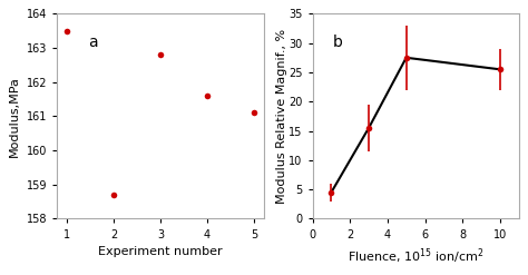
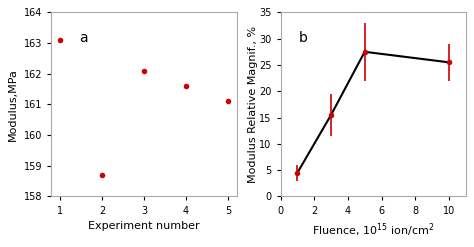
1: 163.5 -> 163.1
3: 162.8 -> 162.1
